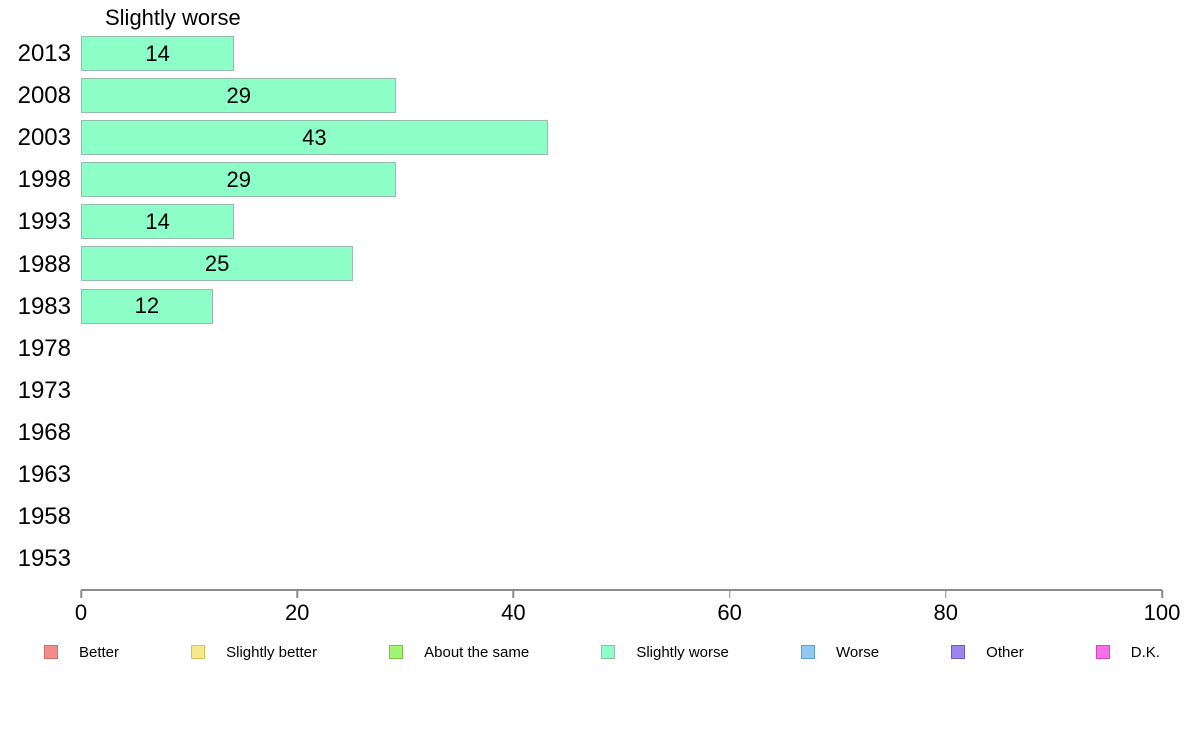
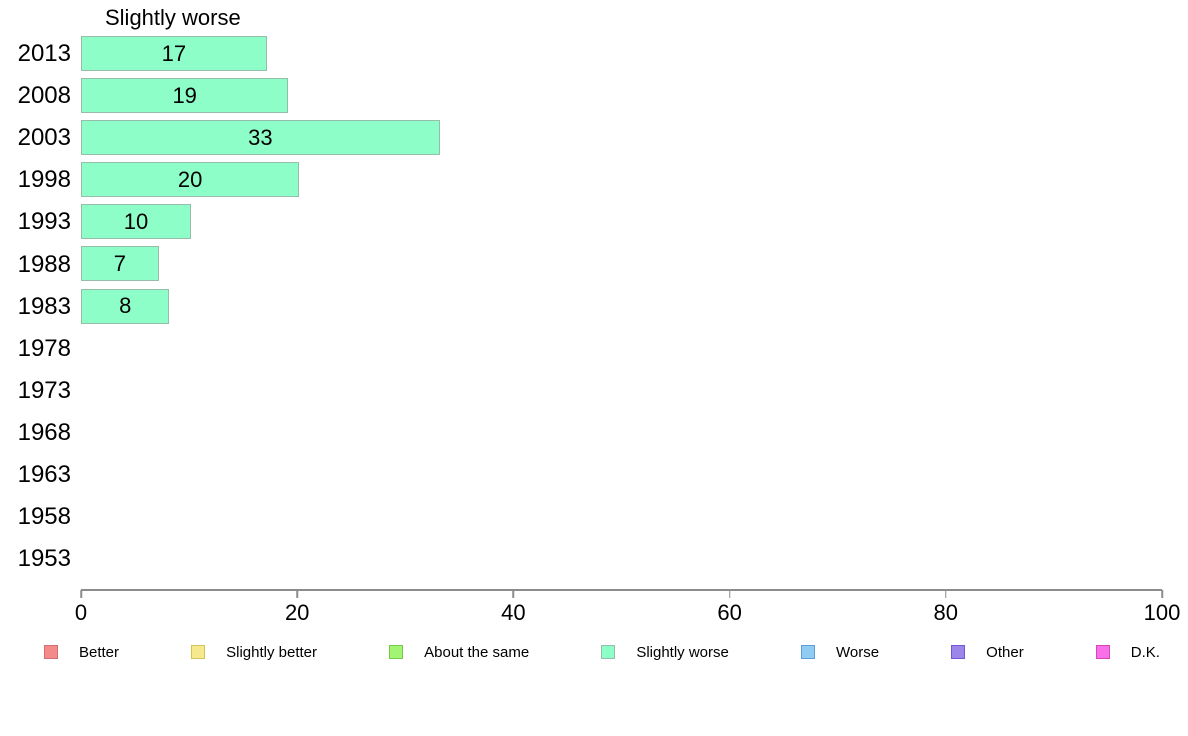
2013: 14 -> 17
2008: 29 -> 19
2003: 43 -> 33
1998: 29 -> 20
1993: 14 -> 10
1988: 25 -> 7
1983: 12 -> 8
